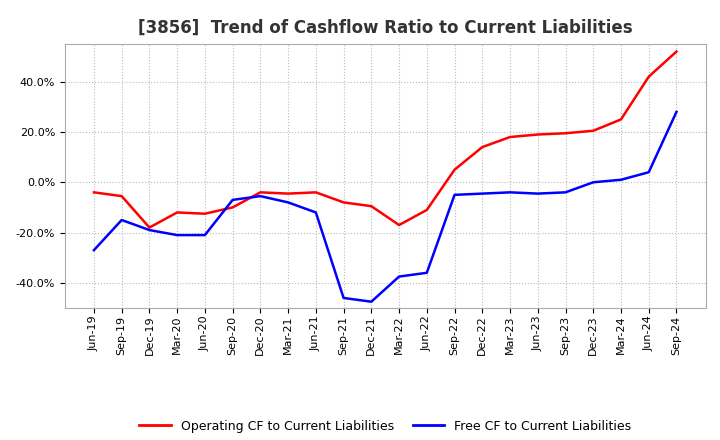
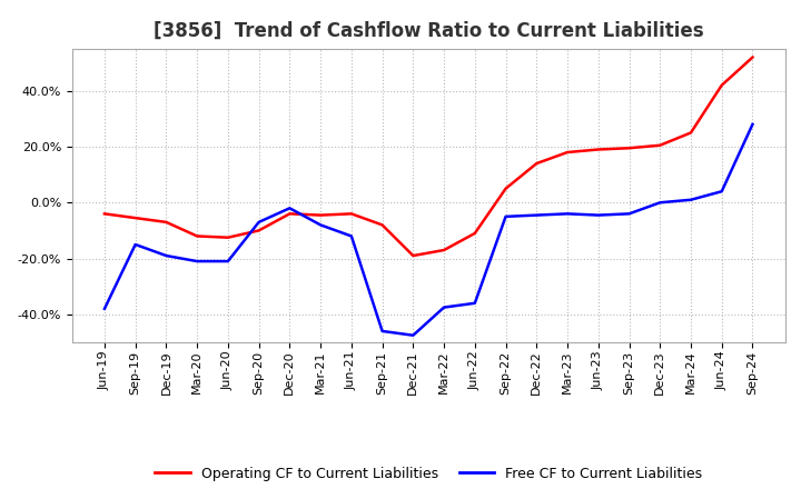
Free CF to Current Liabilities/Jun-19: -27.0% -> -38.0%
Operating CF to Current Liabilities/Dec-19: -18.0% -> -7.0%
Free CF to Current Liabilities/Dec-20: -5.5% -> -2.0%
Operating CF to Current Liabilities/Dec-21: -9.5% -> -19.0%
